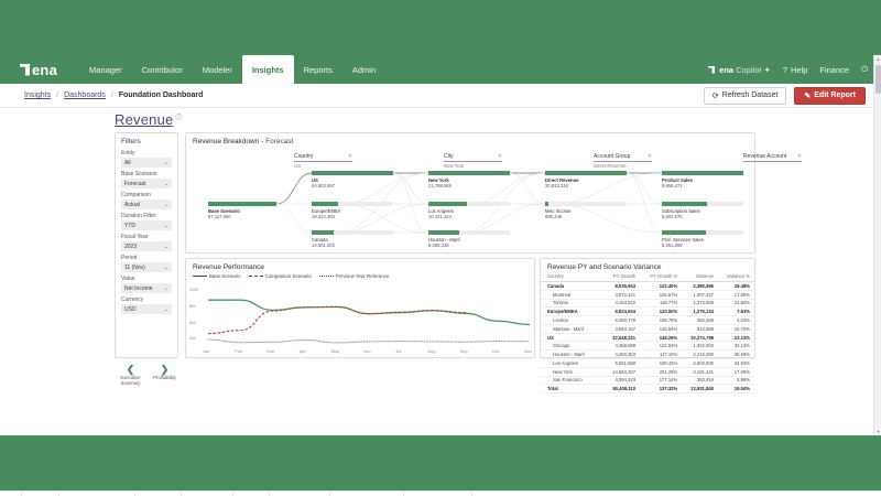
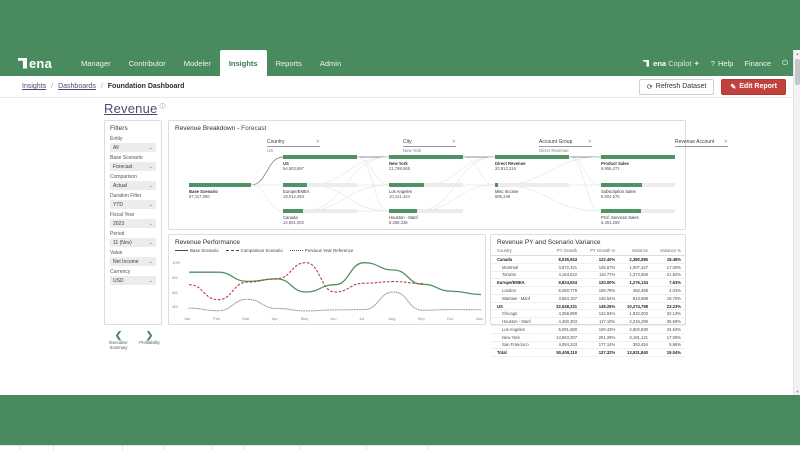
Comparison Scenario/Jan: 5M -> 7M
Previous Year Reference/Mar: 4M -> 5M
Base Scenario/May: 8M -> 6M
Comparison Scenario/May: 8M -> 10M
Comparison Scenario/Jun: 7M -> 6M
Base Scenario/Jul: 7M -> 10M
Base Scenario/Aug: 7M -> 9M
Previous Year Reference/Aug: 4M -> 6M
